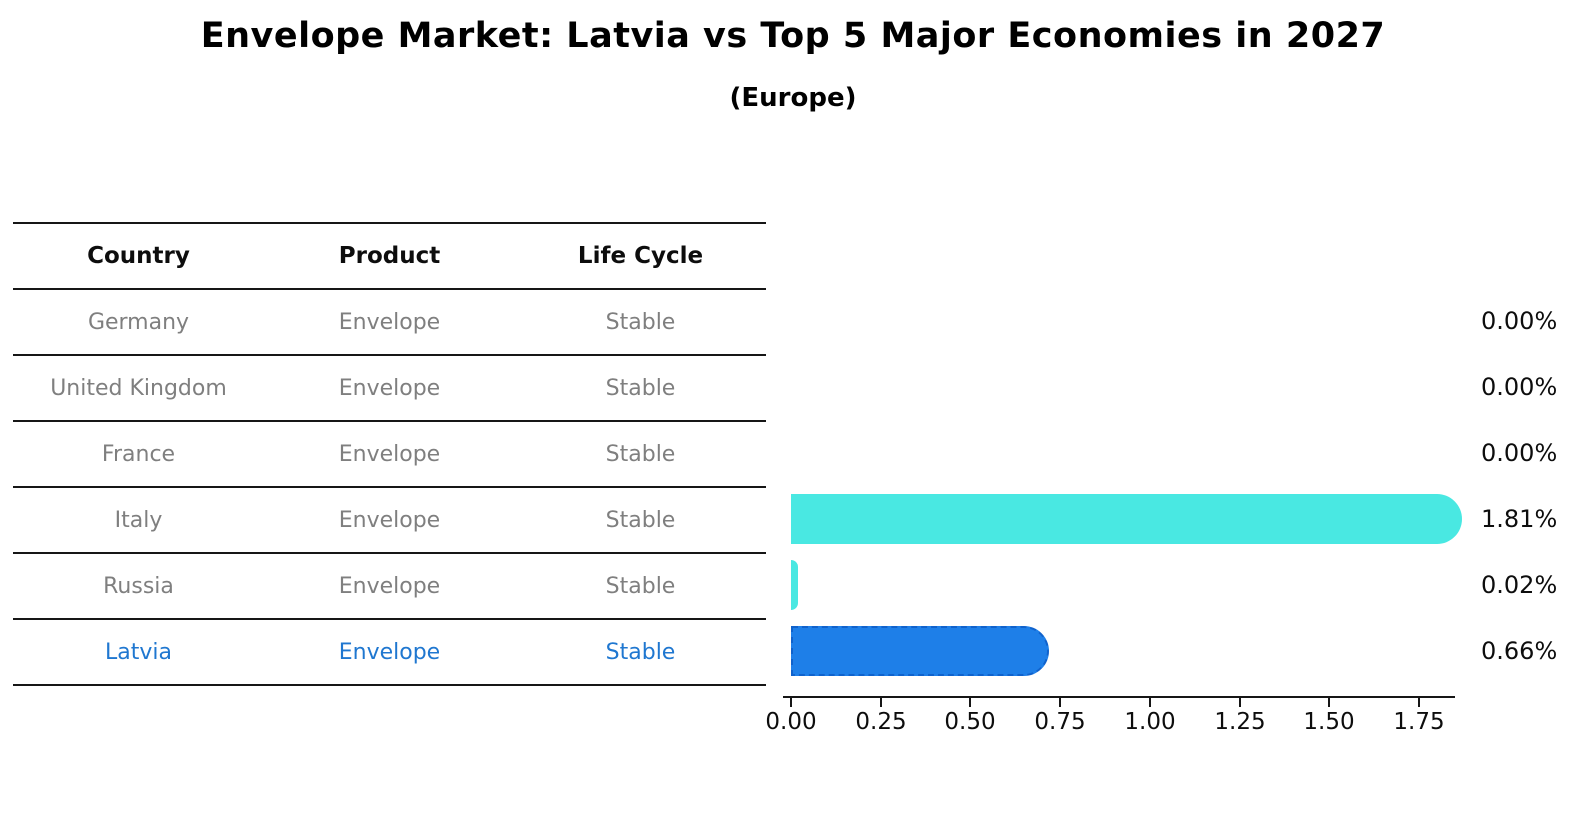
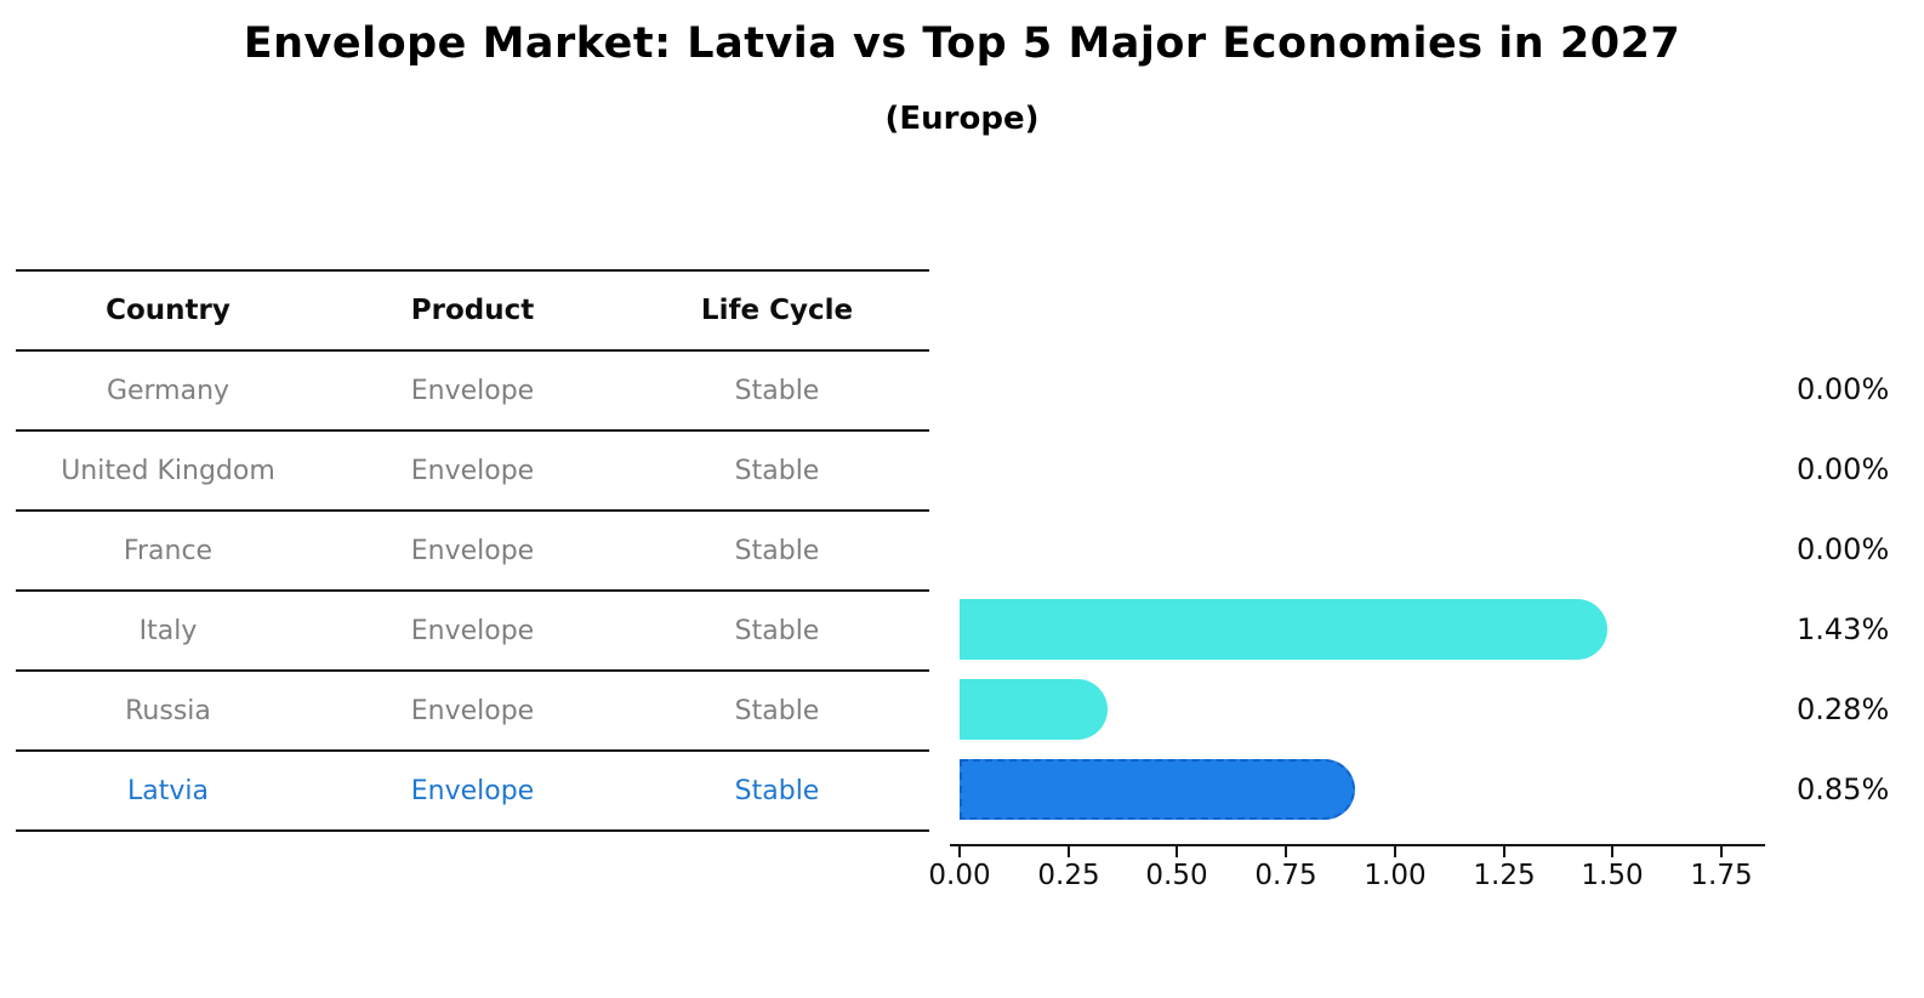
Italy: 1.81% -> 1.43%
Russia: 0.02% -> 0.28%
Latvia: 0.66% -> 0.85%
